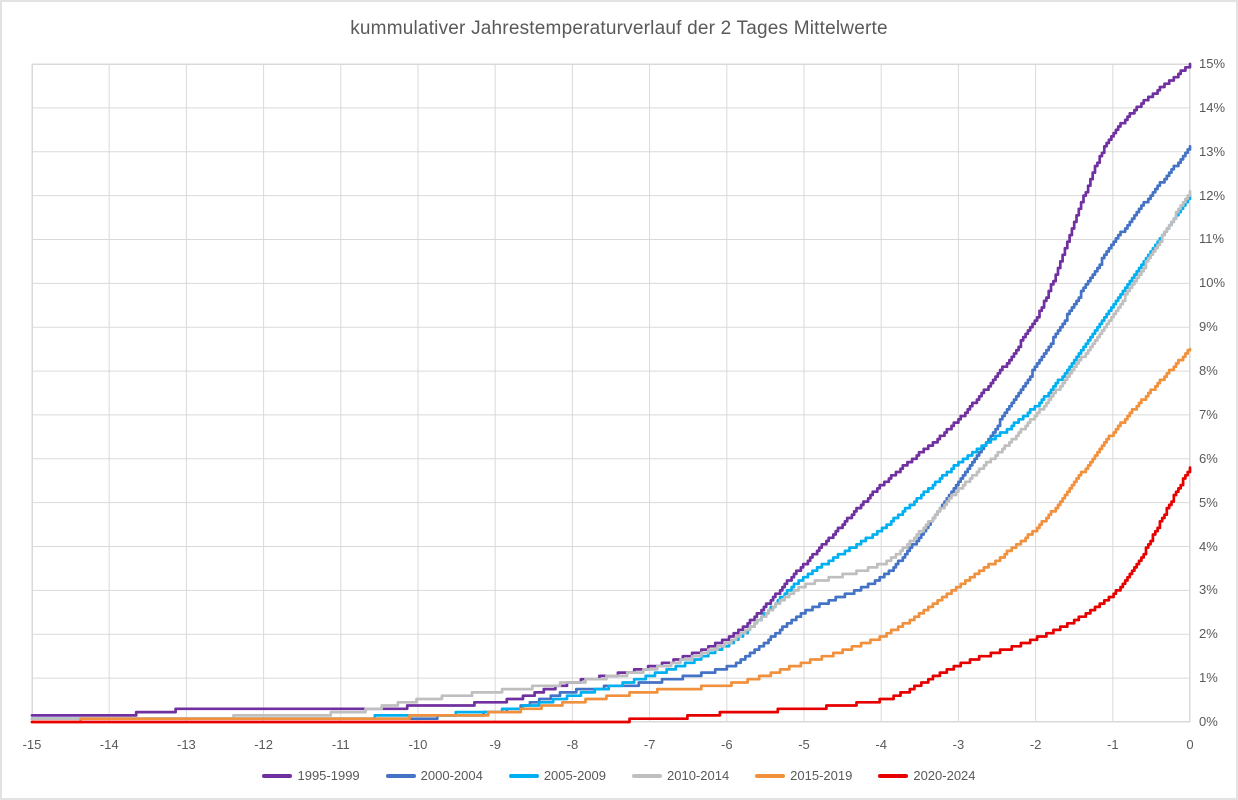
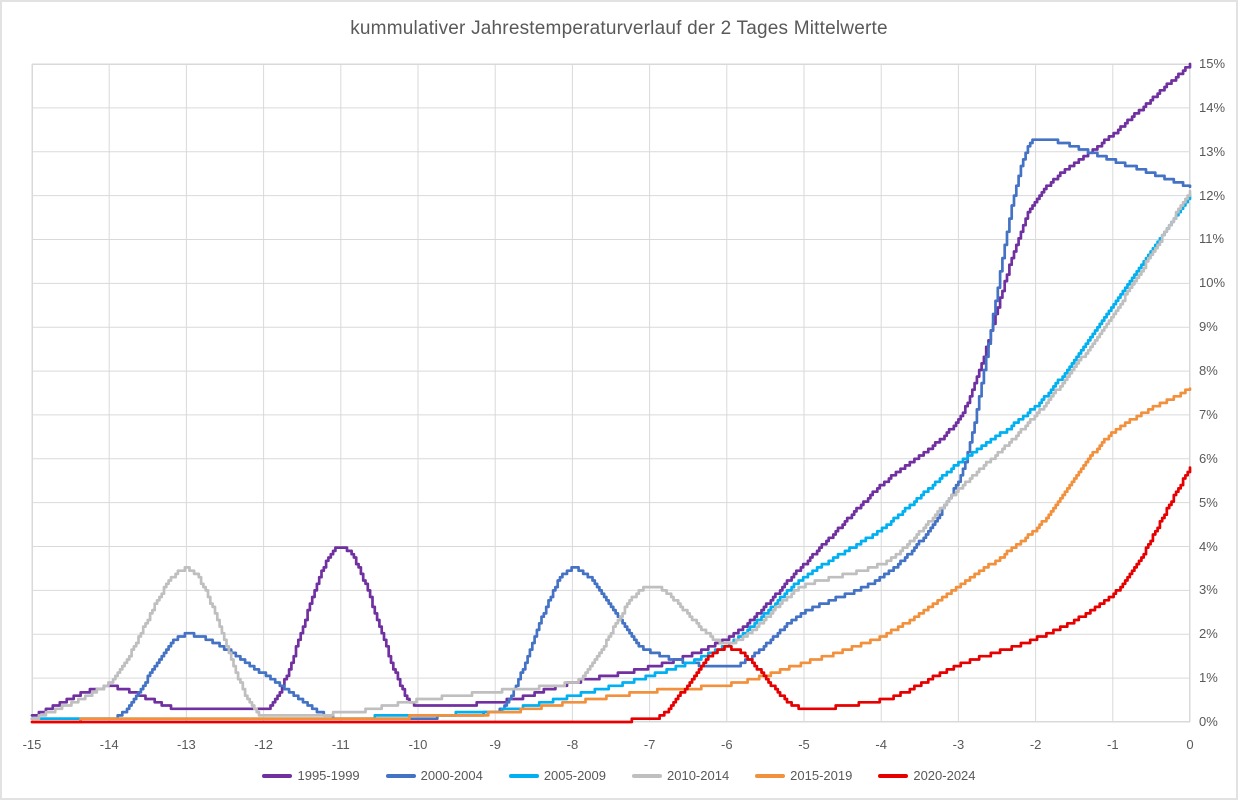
1995-1999/-14: 0.1% -> 0.8%
2010-2014/-14: 0.1% -> 0.9%
2000-2004/-13: 0.1% -> 2.0%
2010-2014/-13: 0.1% -> 3.5%
2000-2004/-12: 0.1% -> 1.1%
1995-1999/-11: 0.3% -> 4.0%
2000-2004/-8: 0.7% -> 3.5%
2000-2004/-7: 0.9% -> 1.6%
2010-2014/-7: 1.2% -> 3.1%
2020-2024/-6: 0.2% -> 1.7%
1995-1999/-2: 9.2% -> 11.9%
2000-2004/-2: 8.1% -> 13.3%
2000-2004/-1: 10.9% -> 12.8%
2000-2004/0: 13.1% -> 12.2%
2015-2019/0: 8.5% -> 7.6%
